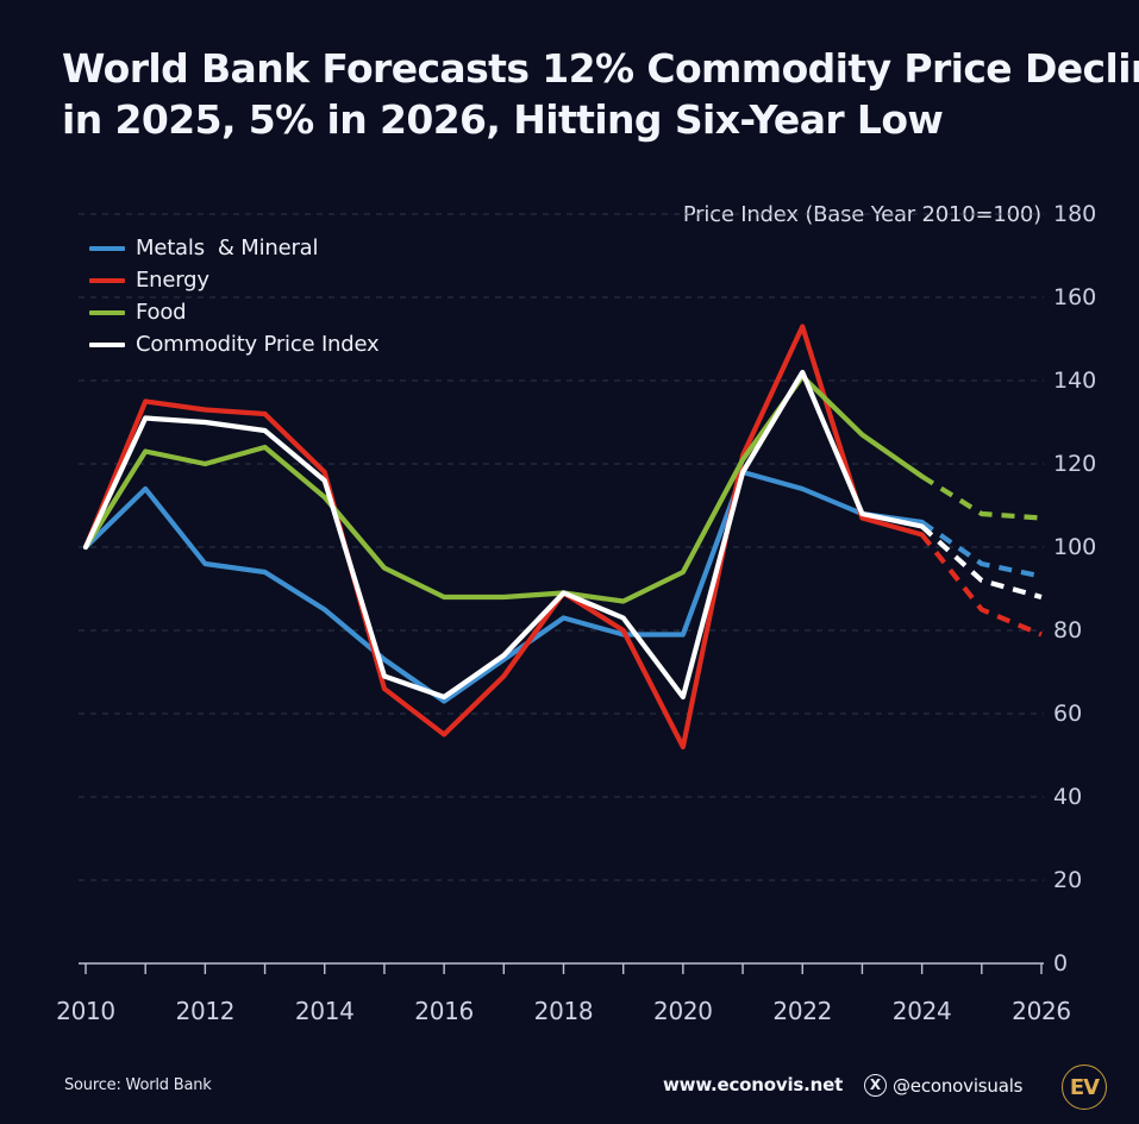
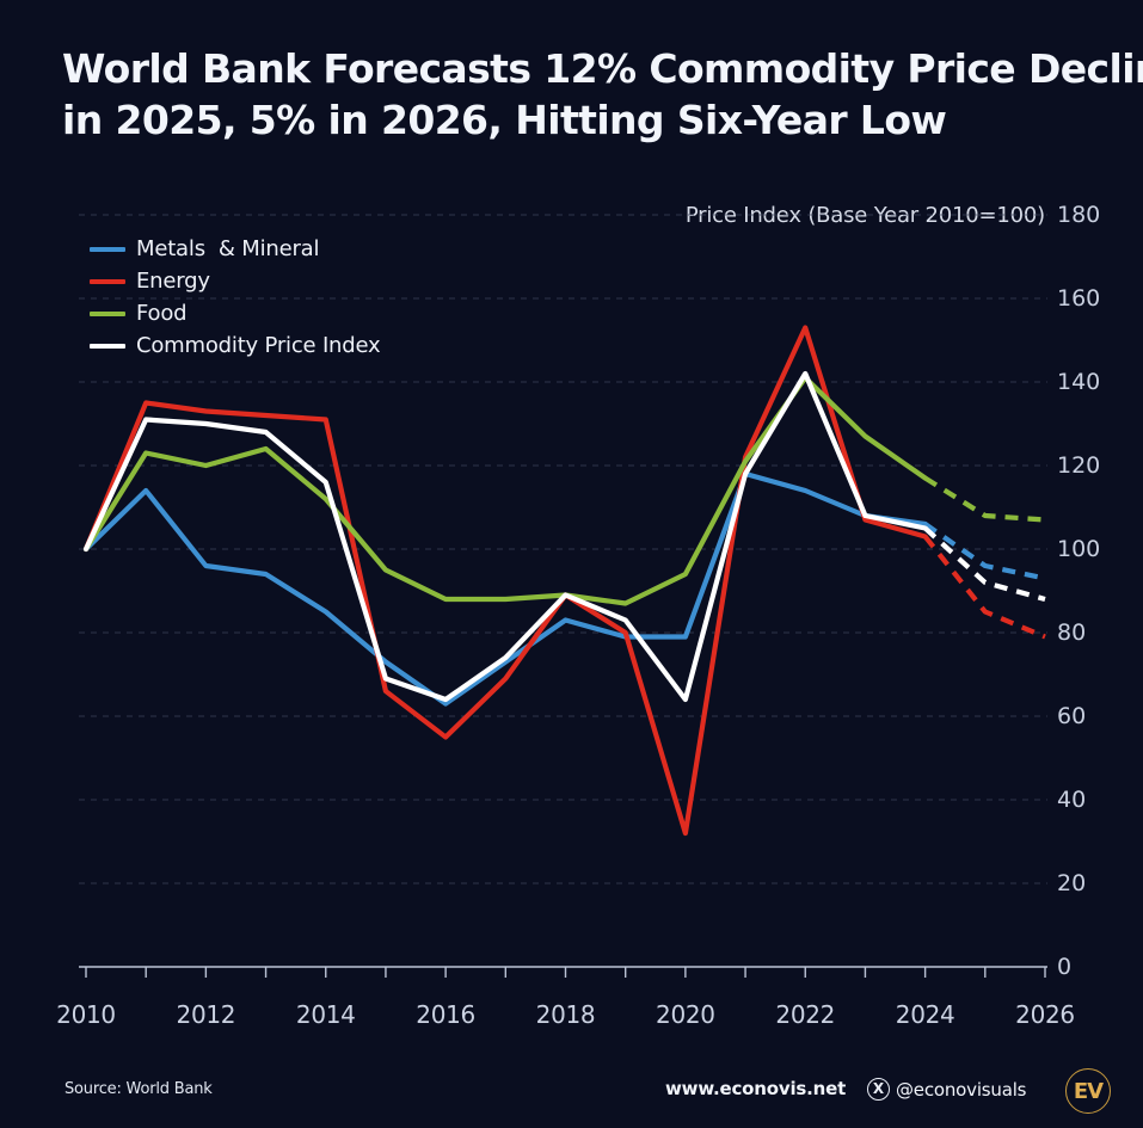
Energy/2014: 118 -> 131
Energy/2020: 52 -> 32
